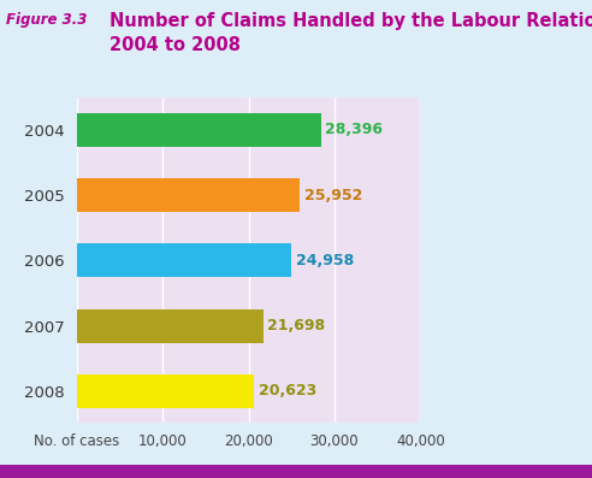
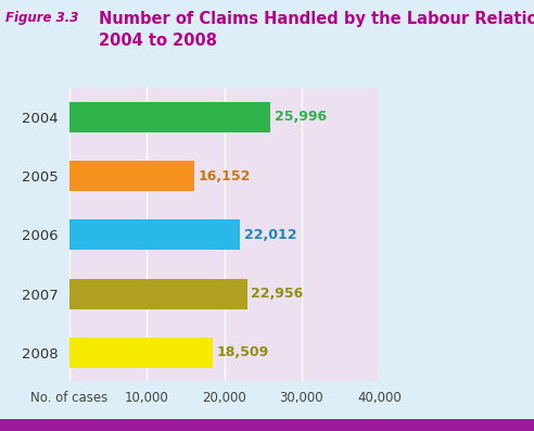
2004: 28,396 -> 25,996
2005: 25,952 -> 16,152
2006: 24,958 -> 22,012
2007: 21,698 -> 22,956
2008: 20,623 -> 18,509
